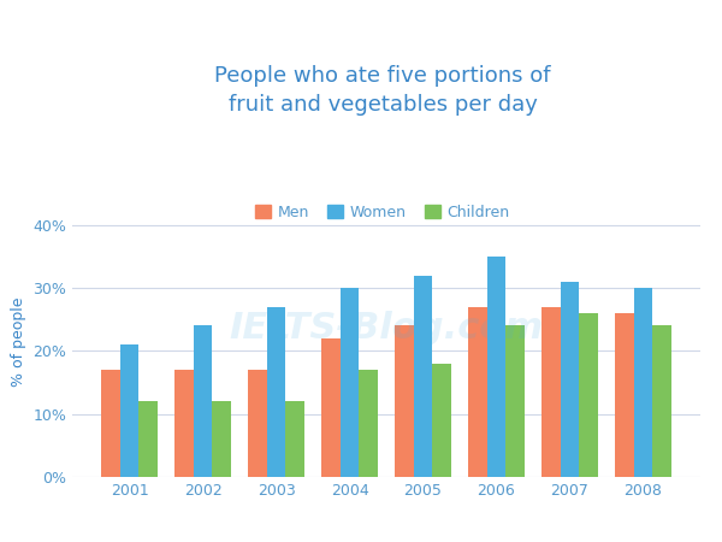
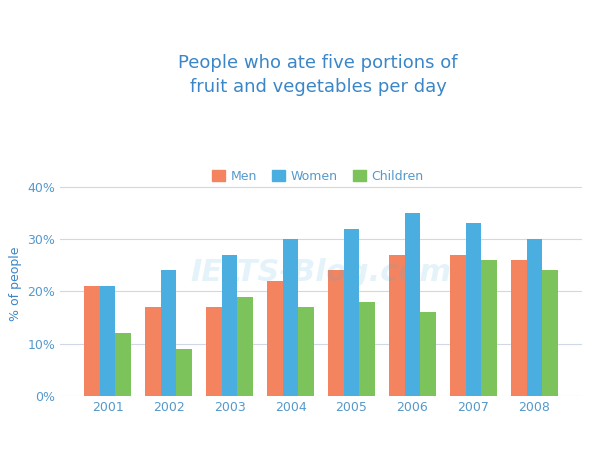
Men/2001: 17% -> 21%
Children/2002: 12% -> 9%
Children/2003: 12% -> 19%
Children/2006: 24% -> 16%
Women/2007: 31% -> 33%
